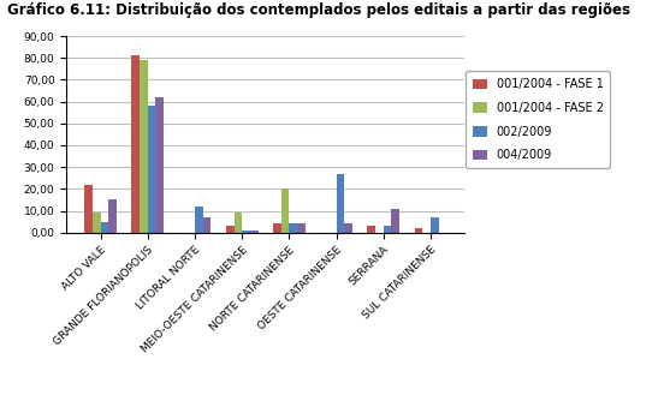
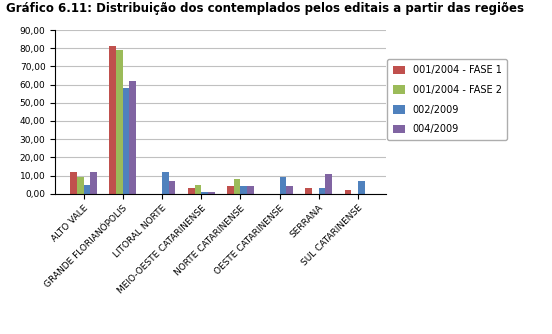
001/2004 - FASE 1/ALTO VALE: 22 -> 12
004/2009/ALTO VALE: 15 -> 12
001/2004 - FASE 2/MEIO-OESTE CATARINENSE: 9 -> 5
001/2004 - FASE 2/NORTE CATARINENSE: 20 -> 8
002/2009/OESTE CATARINENSE: 27 -> 9
